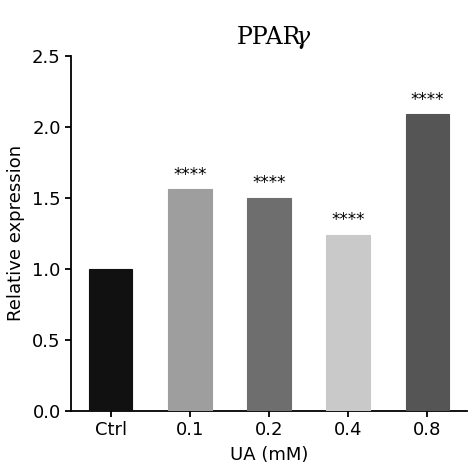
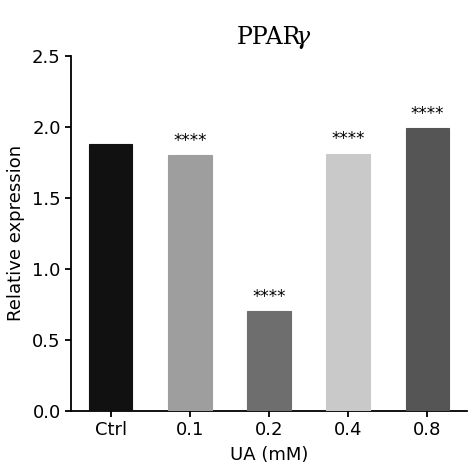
Ctrl: 1.00 -> 1.88
0.1: 1.56 -> 1.80
0.2: 1.50 -> 0.70
0.4: 1.24 -> 1.81
0.8: 2.09 -> 1.99
